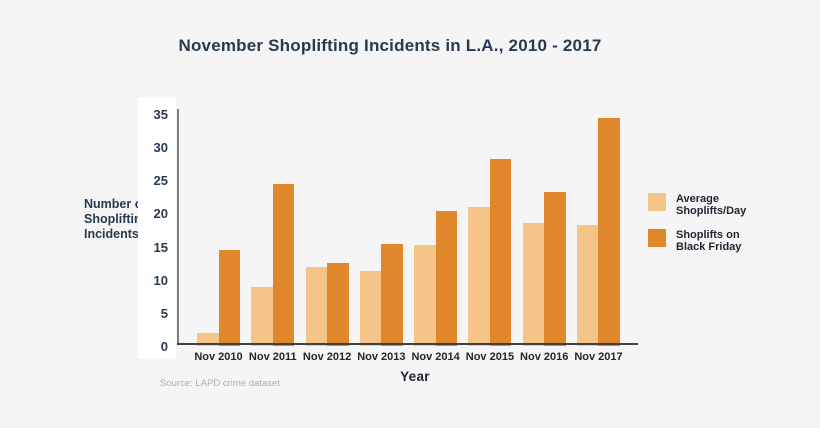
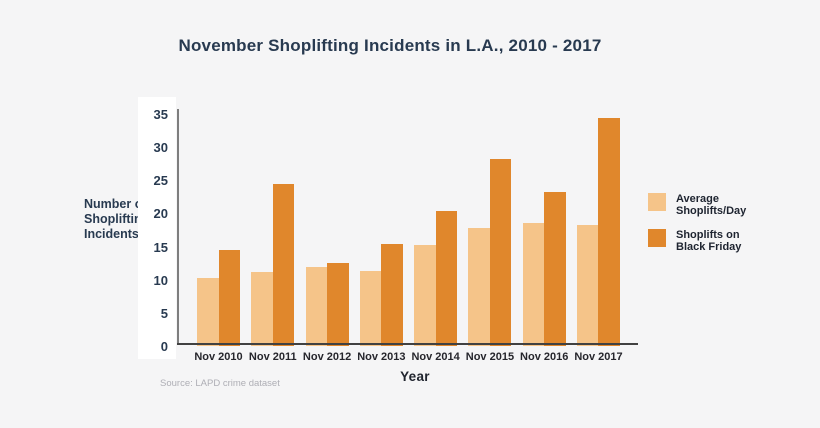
Average Shoplifts/Day/Nov 2010: 2 -> 10
Average Shoplifts/Day/Nov 2011: 9 -> 11
Average Shoplifts/Day/Nov 2015: 21 -> 18
